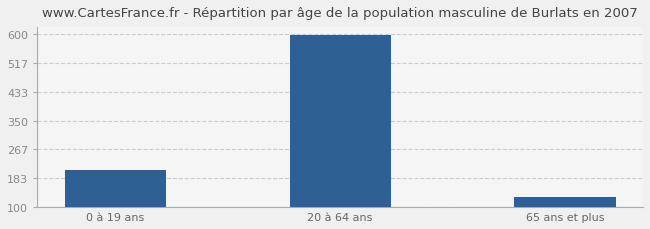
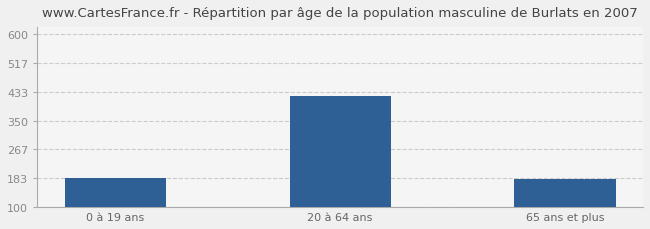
0 à 19 ans: 207 -> 185
20 à 64 ans: 597 -> 420
65 ans et plus: 130 -> 180
